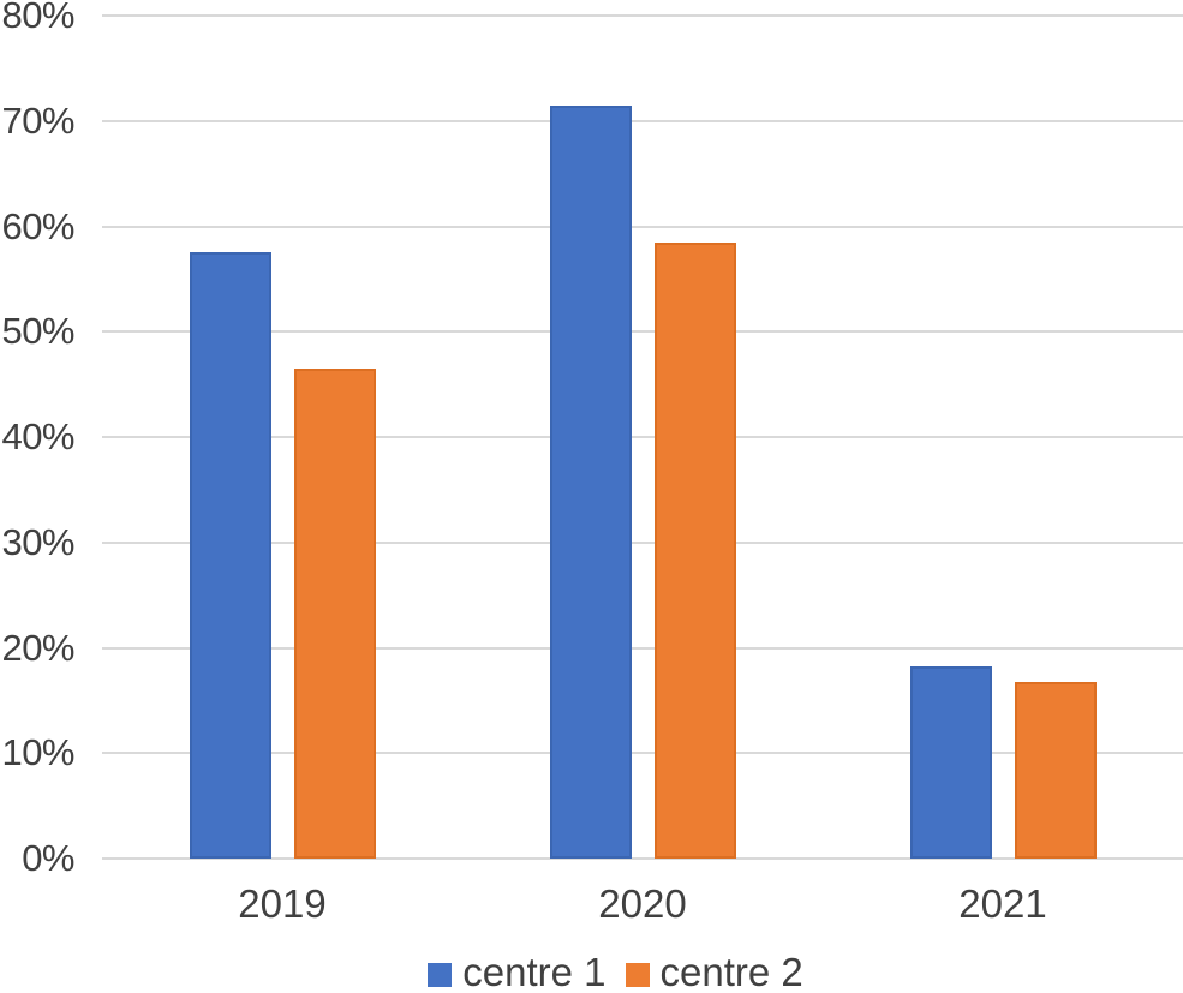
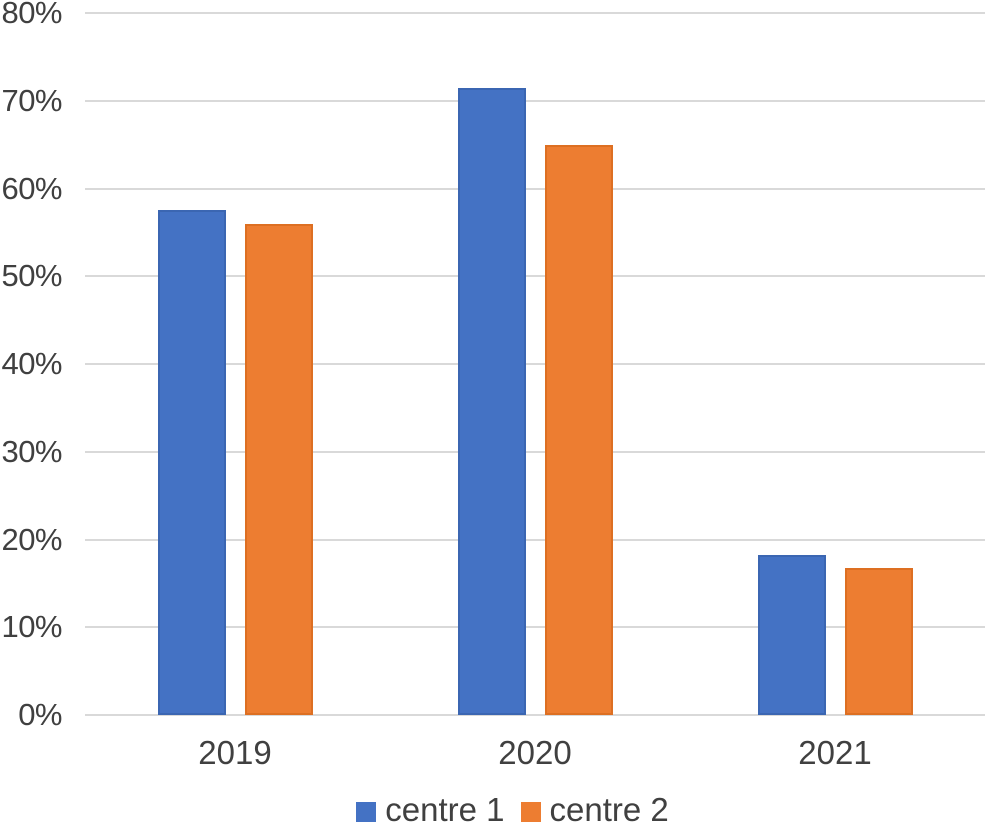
centre 2/2019: 46% -> 56%
centre 2/2020: 58% -> 65%
